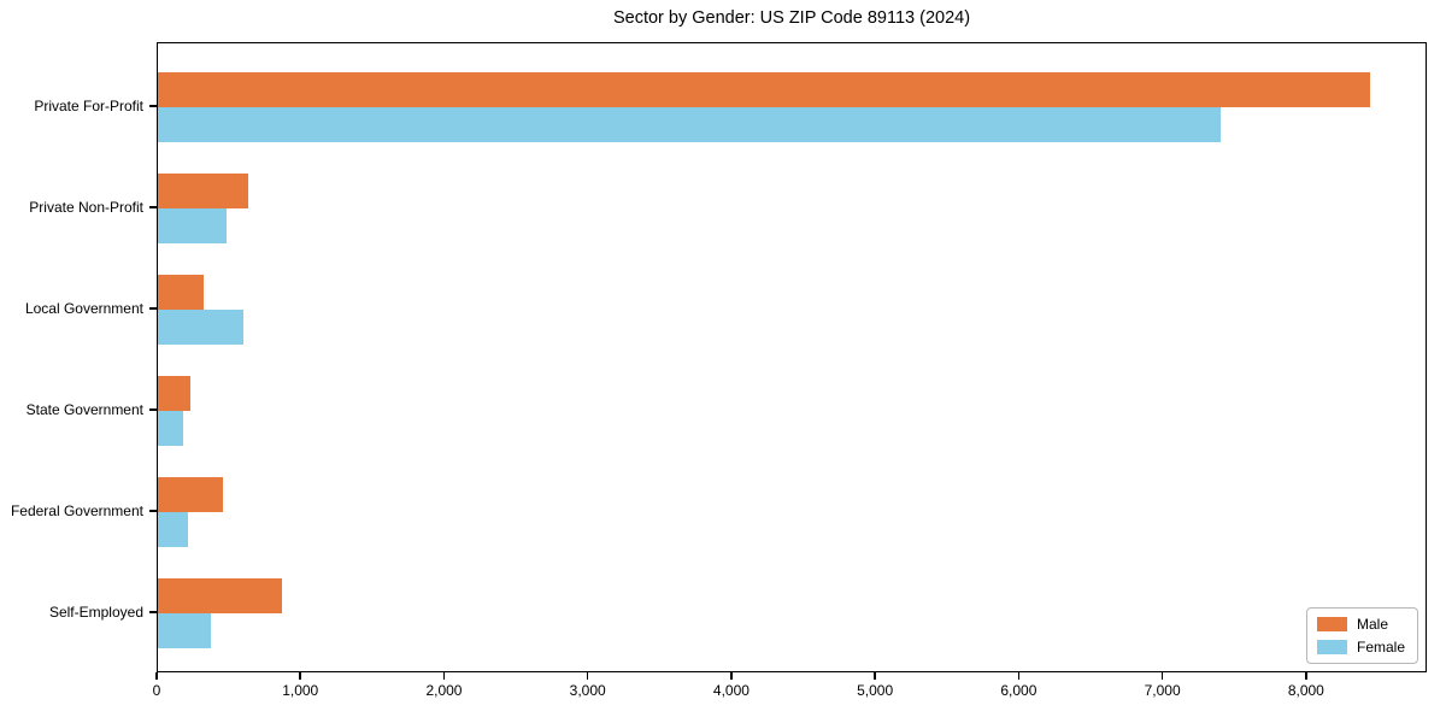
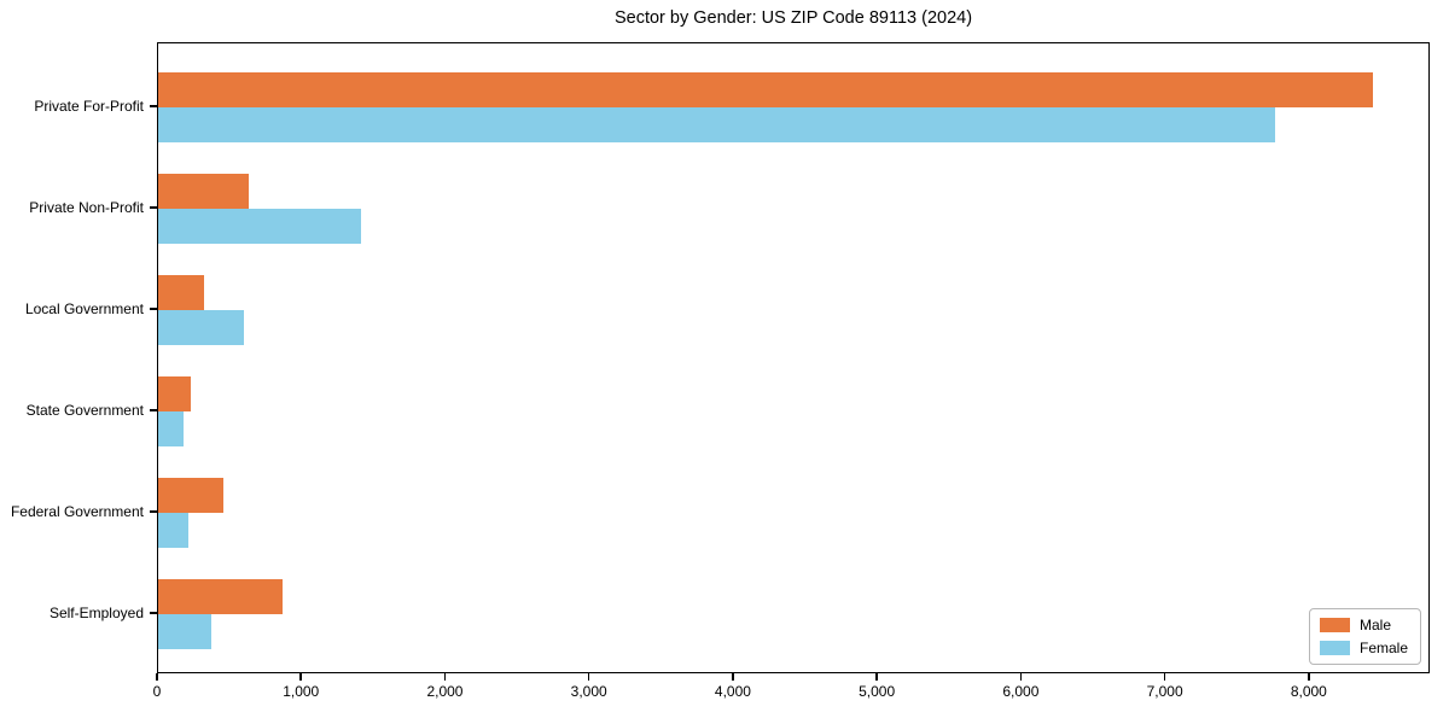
Female/Private For-Profit: 7400 -> 7760
Female/Private Non-Profit: 480 -> 1410
